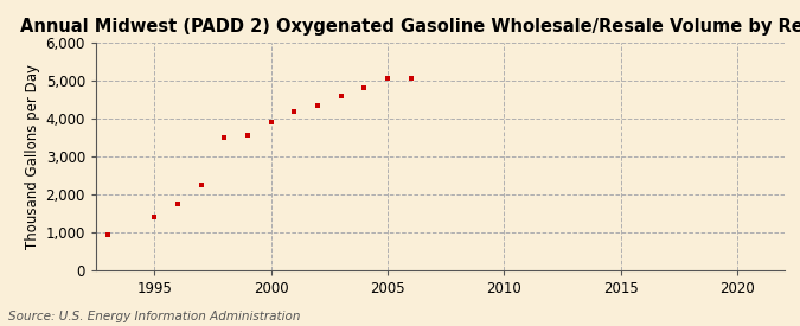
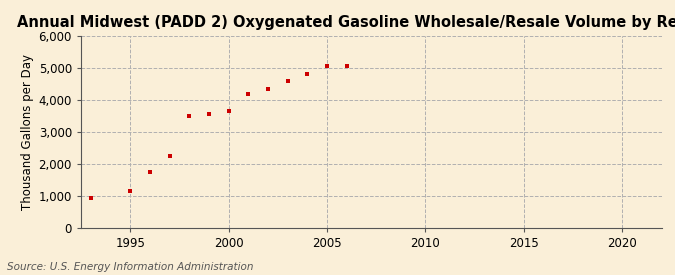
1995: 1,400 -> 1,150
2000: 3,900 -> 3,650
